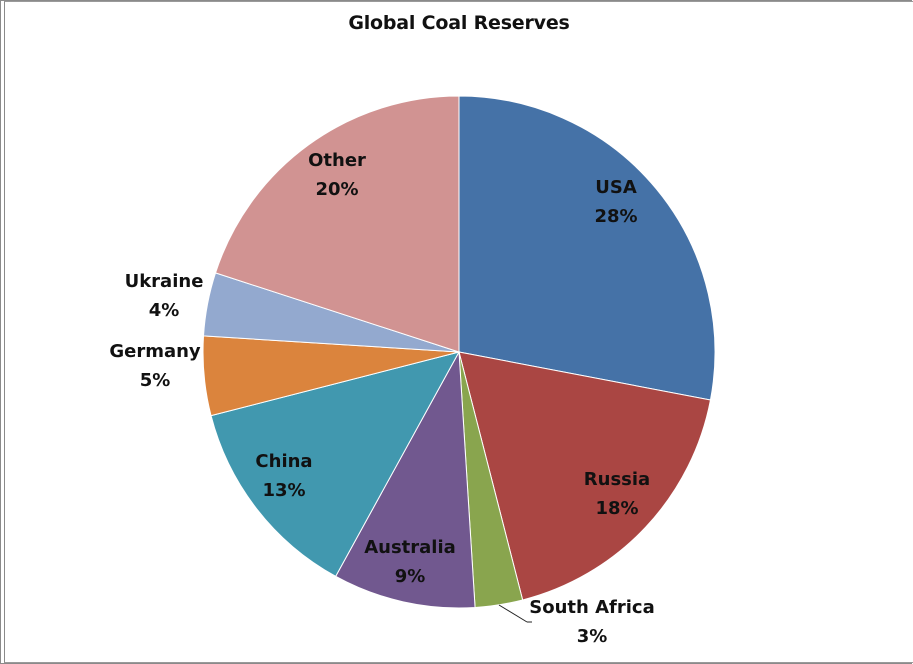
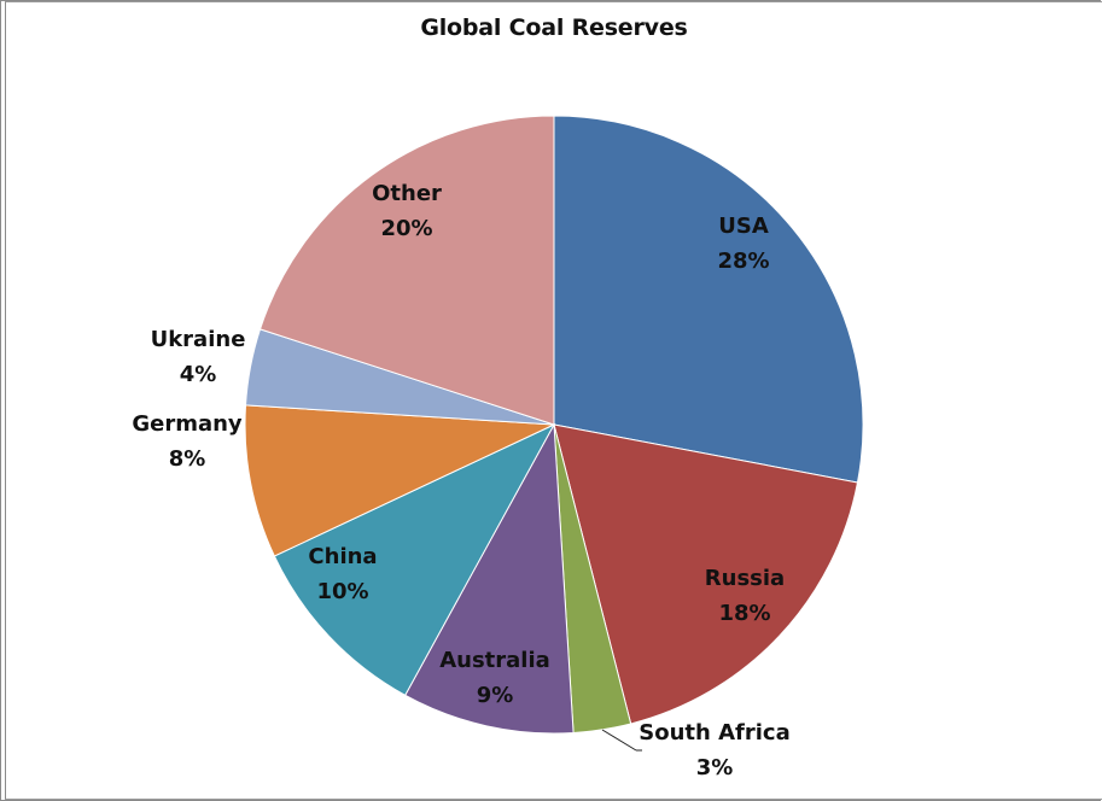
China: 13% -> 10%
Germany: 5% -> 8%
